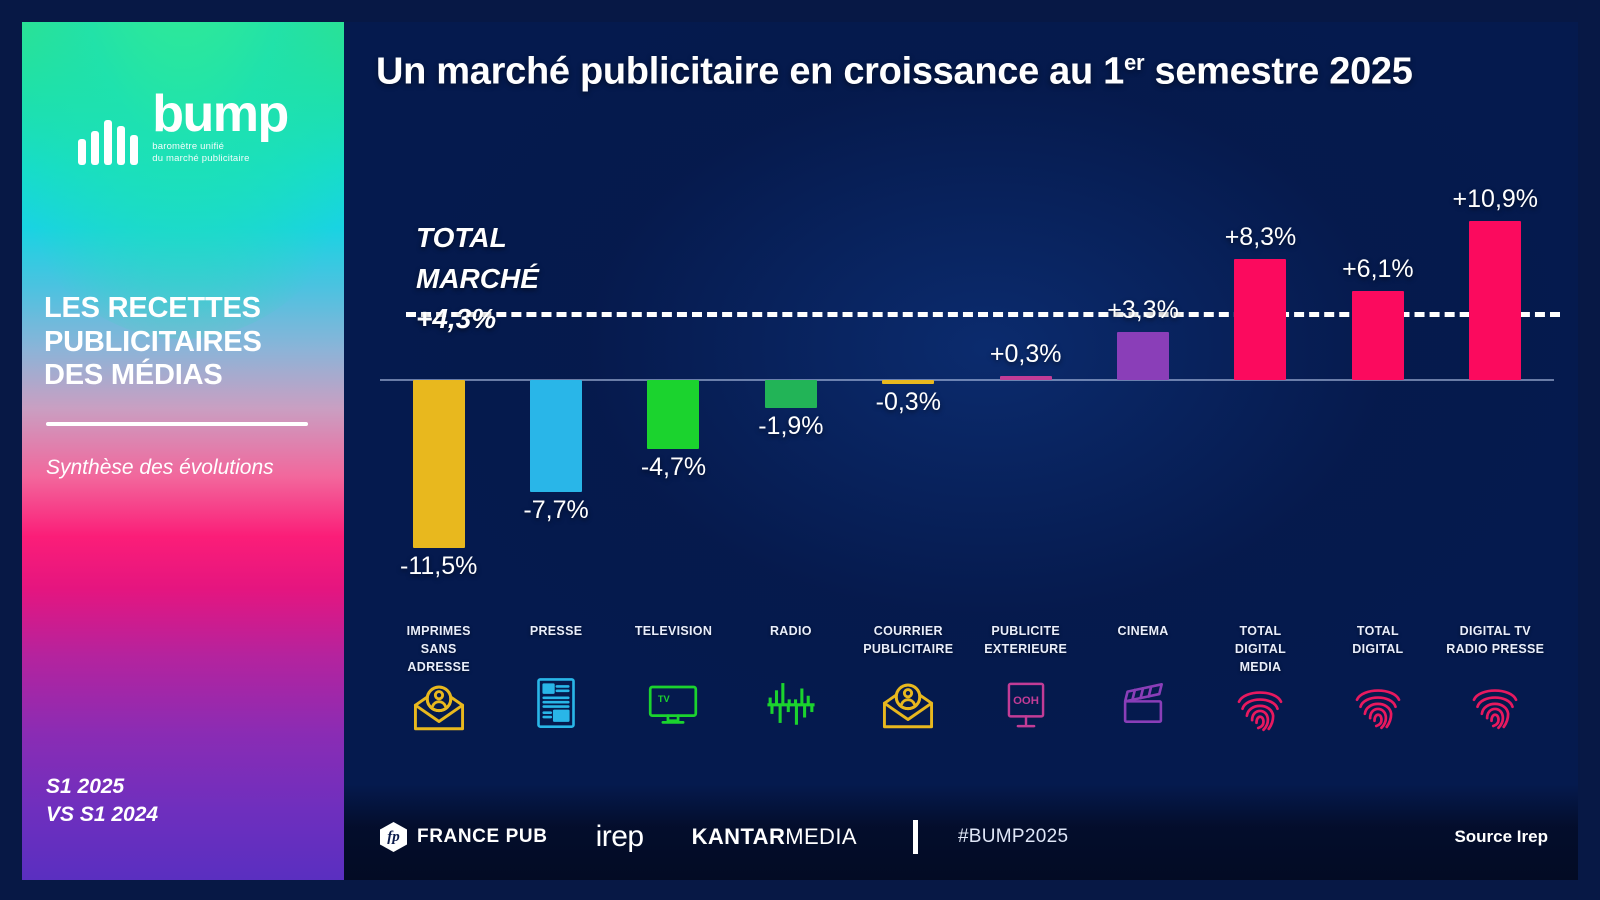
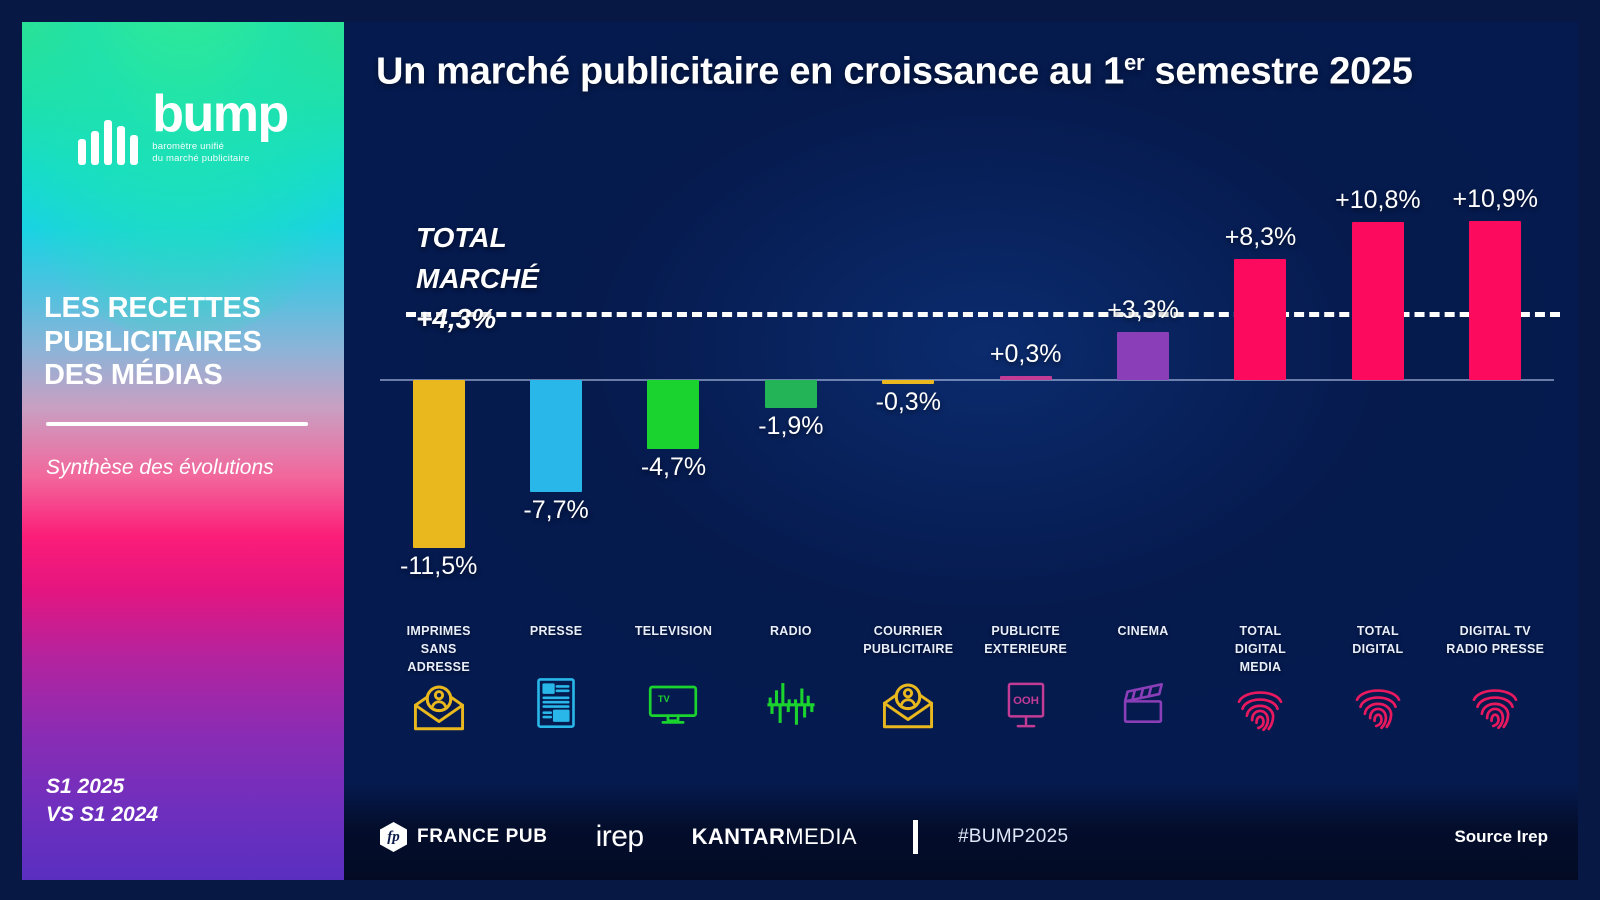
TOTAL DIGITAL: +6,1% -> +10,8%
